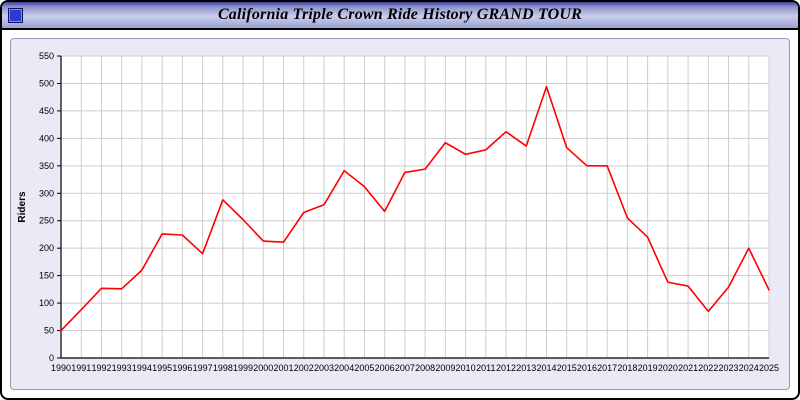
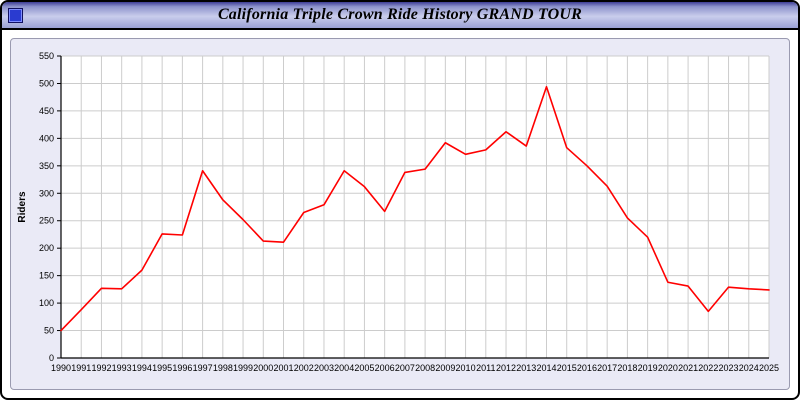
1997: 190 -> 340
2017: 350 -> 310
2024: 200 -> 130
